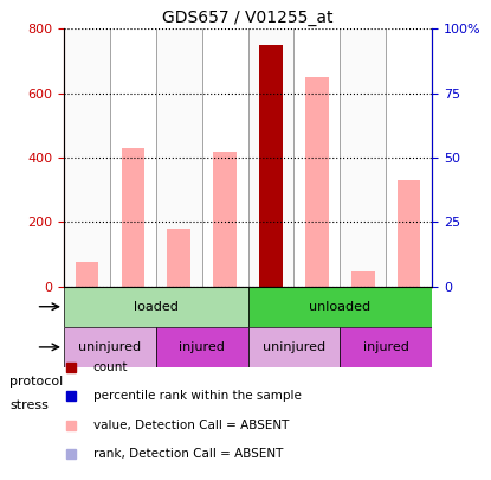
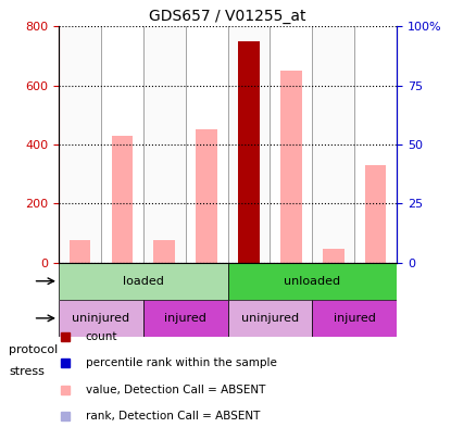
GSM18240: 180 -> 75
GSM18241: 420 -> 450
